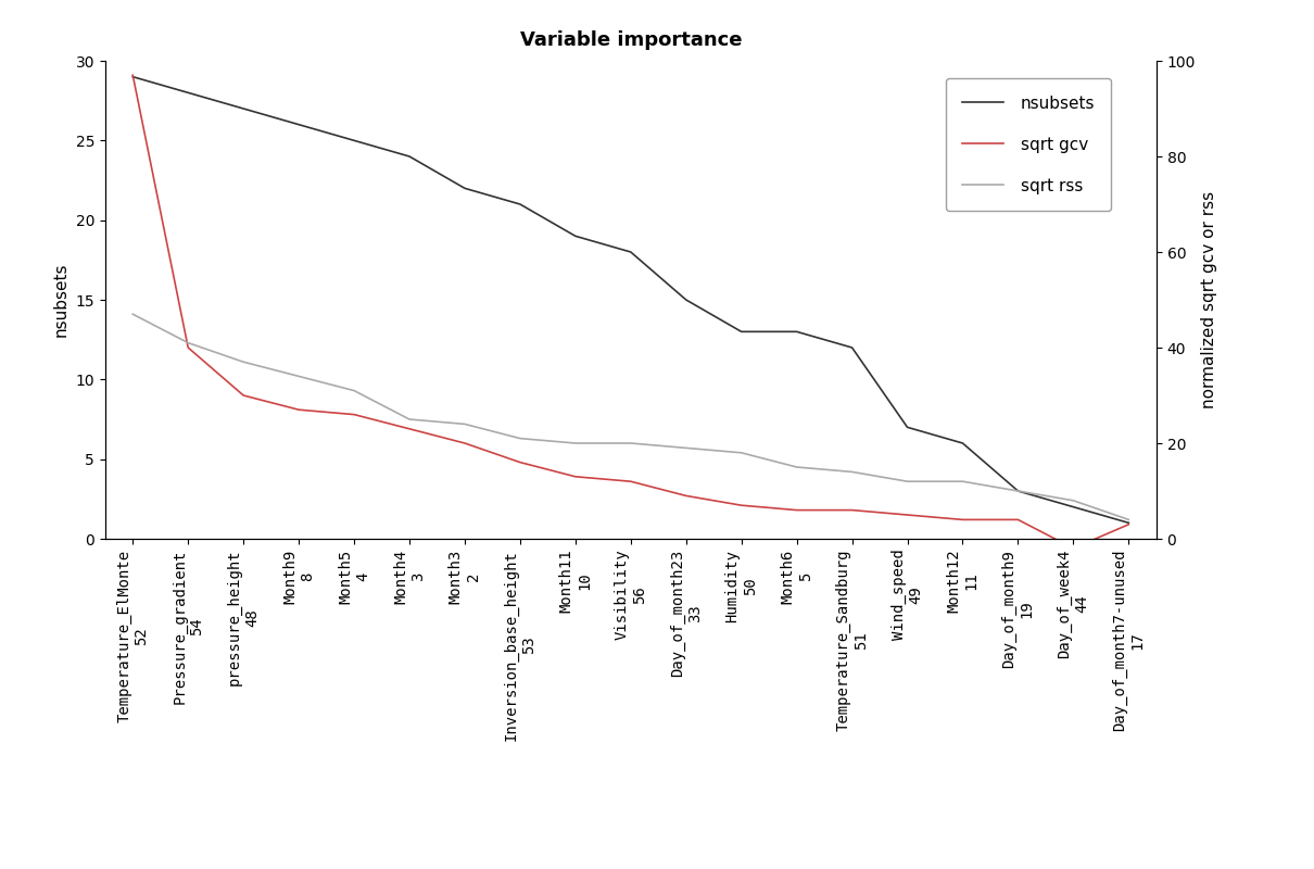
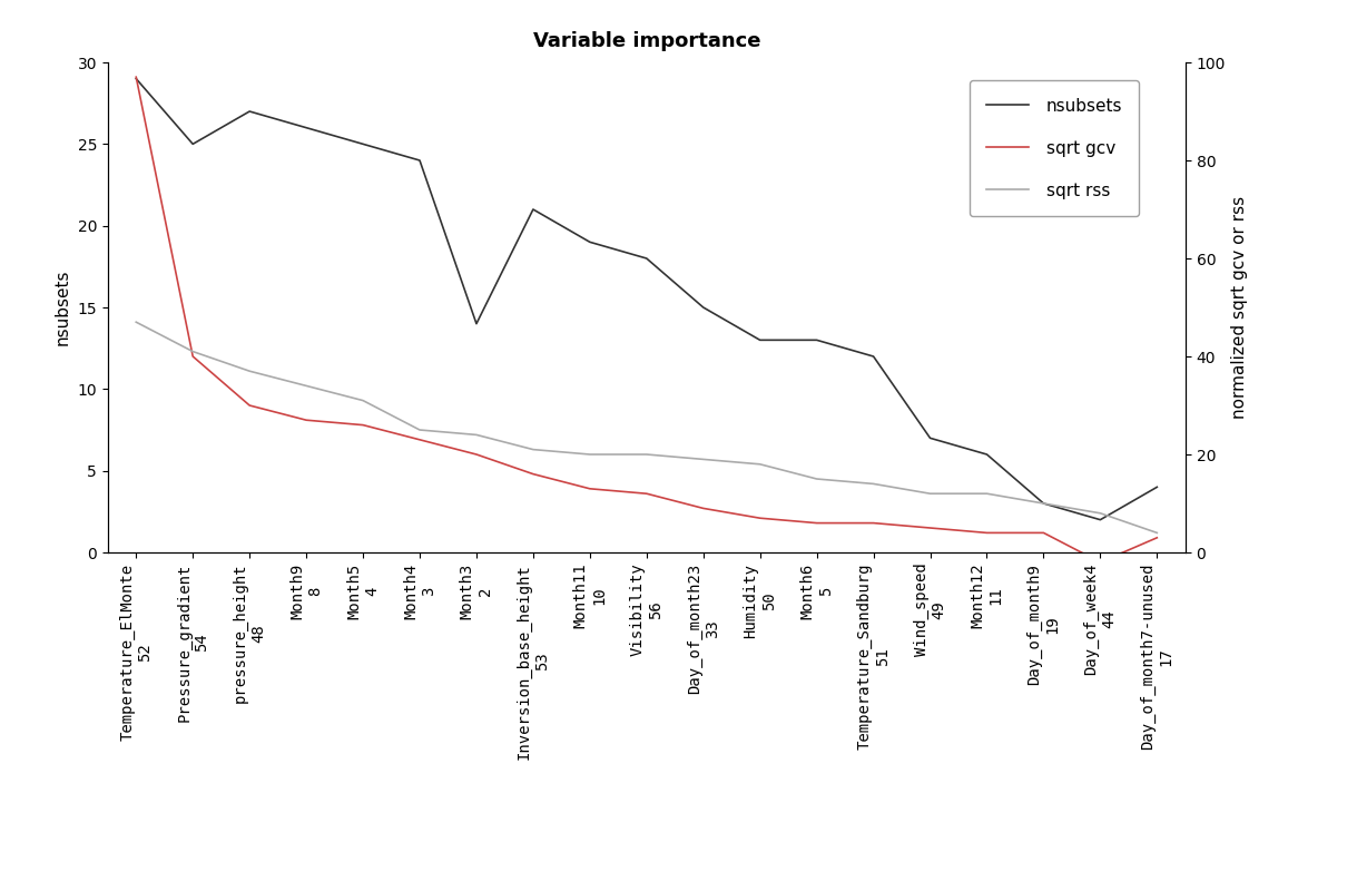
nsubsets/Pressure_gradient 54: 28 -> 25
nsubsets/Month3 2: 22 -> 14
nsubsets/Day_of_month7-unused 17: 1 -> 4
